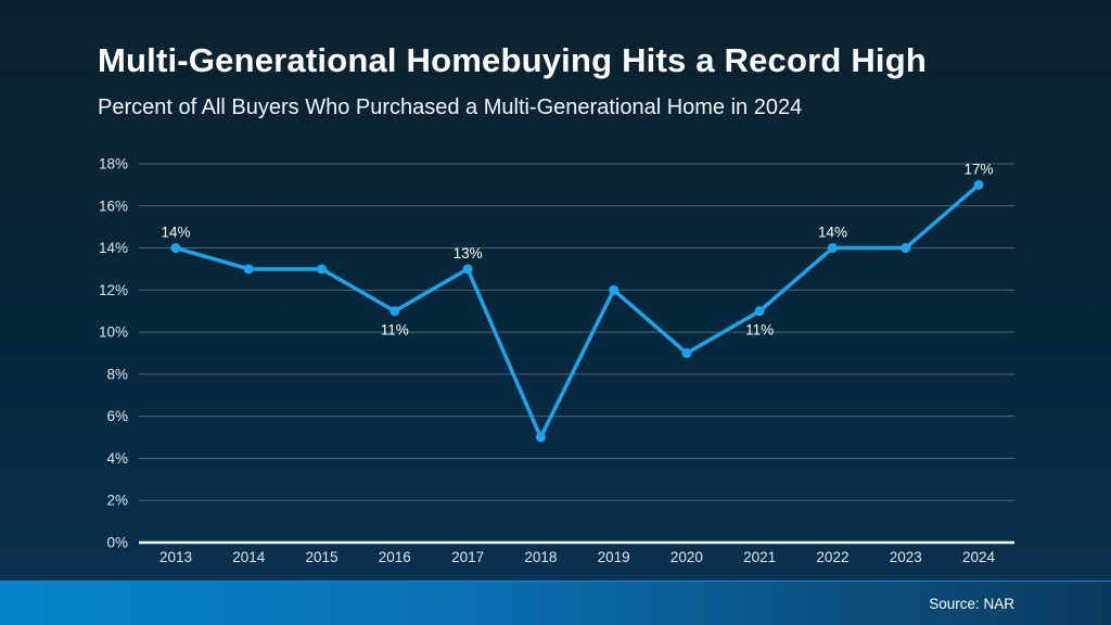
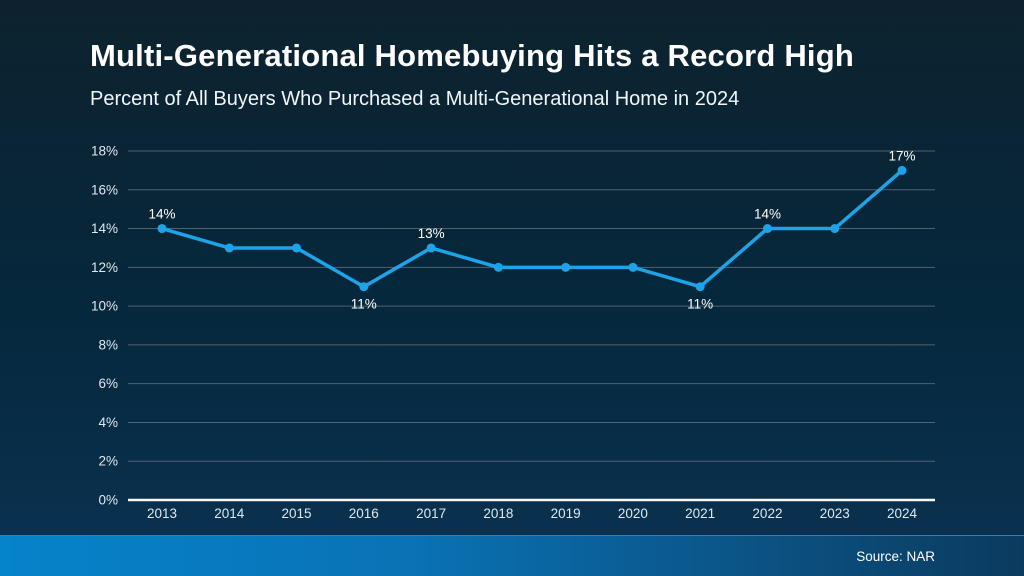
2018: 5% -> 12%
2020: 9% -> 12%
